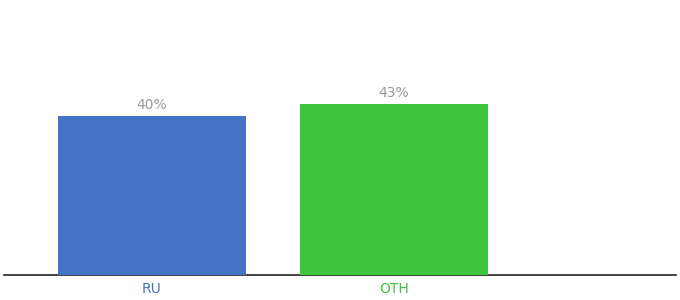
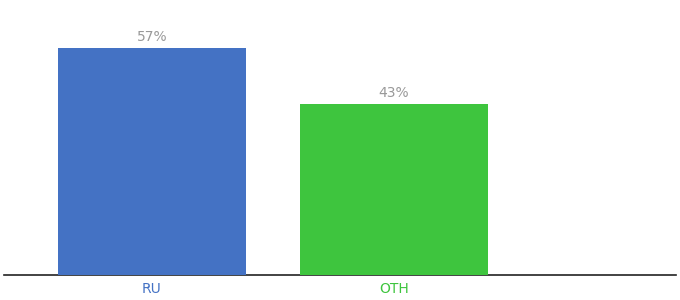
RU: 40% -> 57%
